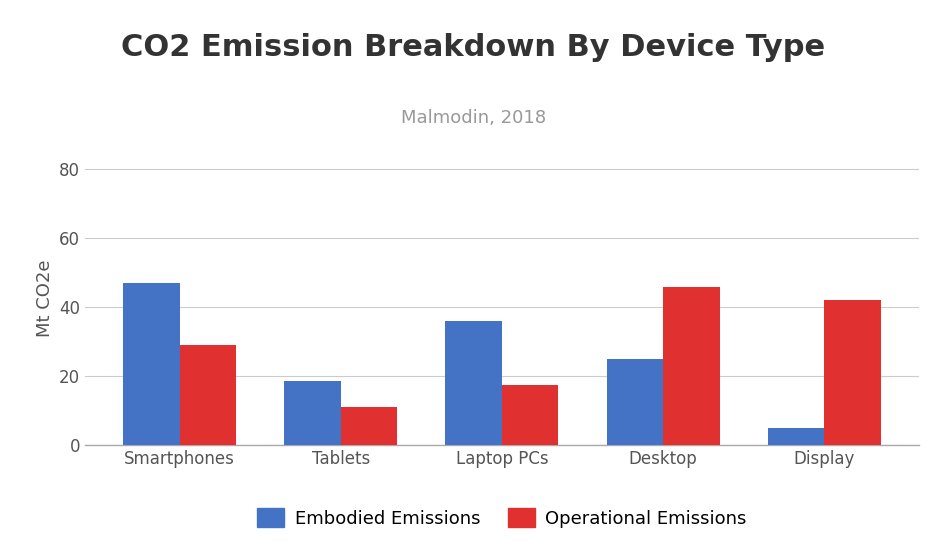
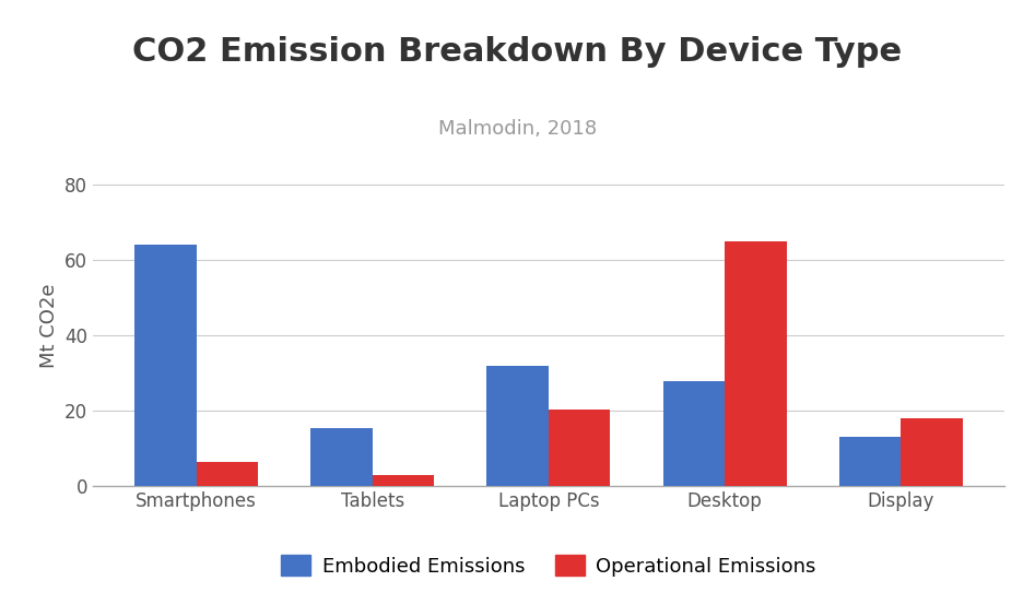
Embodied Emissions/Smartphones: 47.0 -> 64.0
Operational Emissions/Smartphones: 29.0 -> 6.5
Embodied Emissions/Tablets: 18.5 -> 15.5
Operational Emissions/Tablets: 11.0 -> 3.0
Embodied Emissions/Laptop PCs: 36.0 -> 32.0
Operational Emissions/Laptop PCs: 17.5 -> 20.5
Embodied Emissions/Desktop: 25.0 -> 28.0
Operational Emissions/Desktop: 46.0 -> 65.0
Embodied Emissions/Display: 5.0 -> 13.0
Operational Emissions/Display: 42.0 -> 18.0
